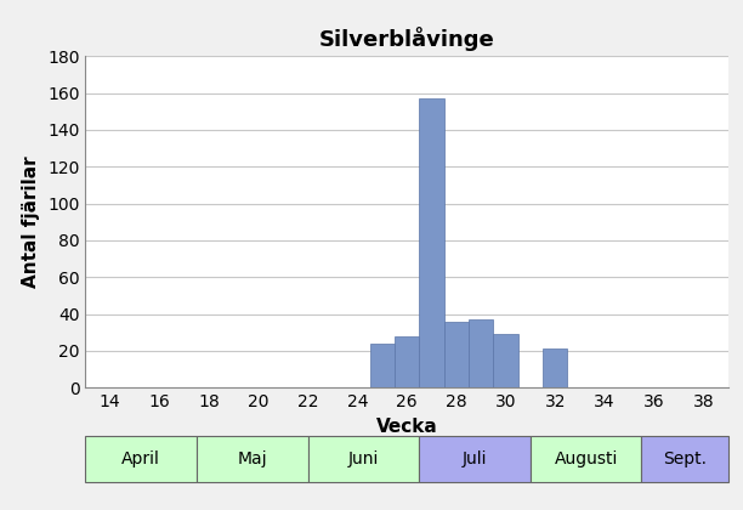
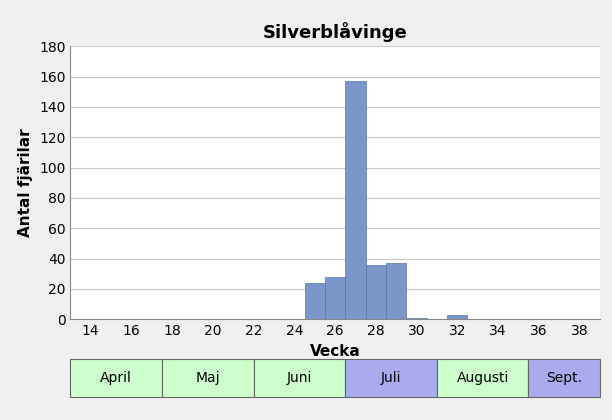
30: 29 -> 1
32: 21 -> 3
